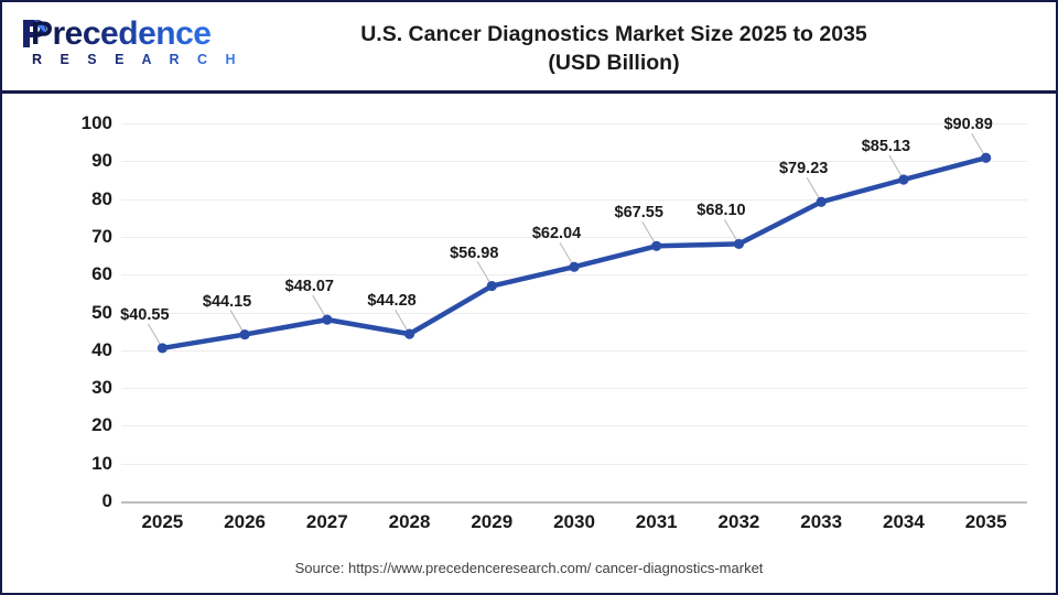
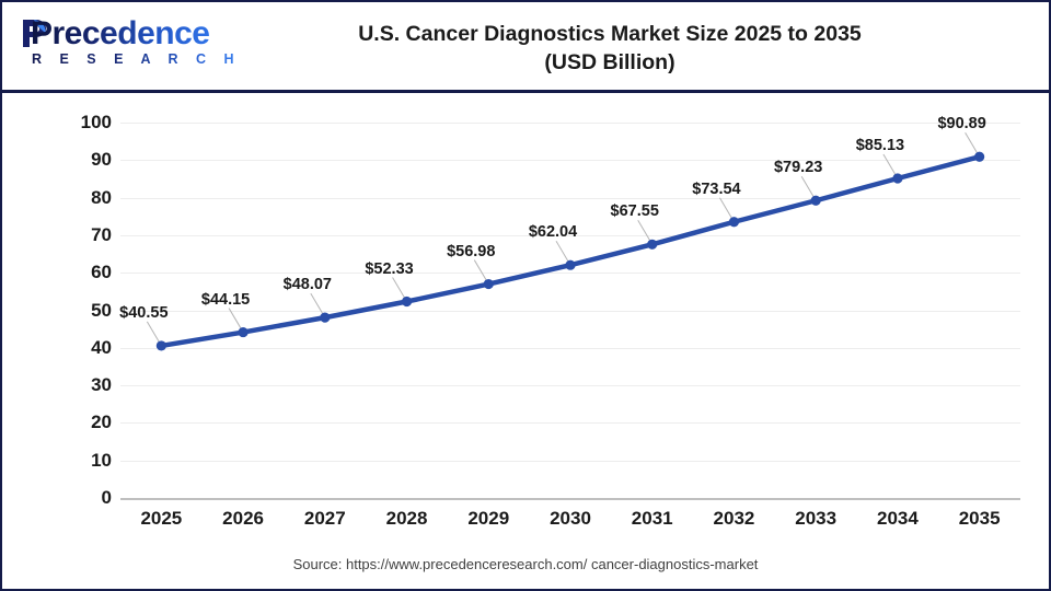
2028: $44.28 -> $52.33
2032: $68.10 -> $73.54
